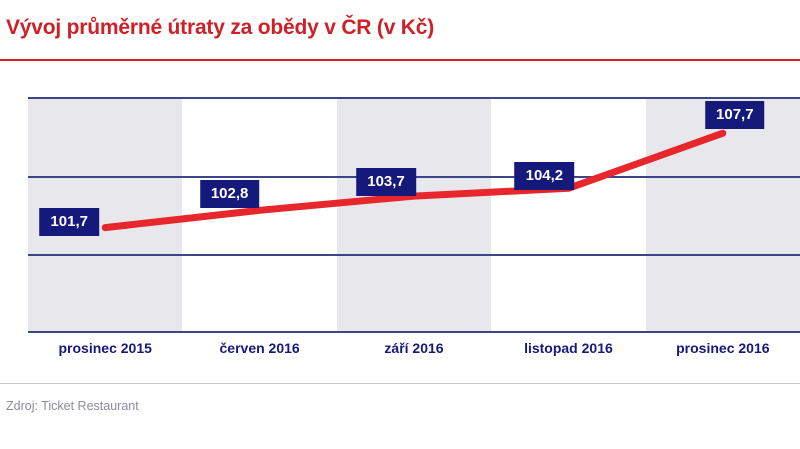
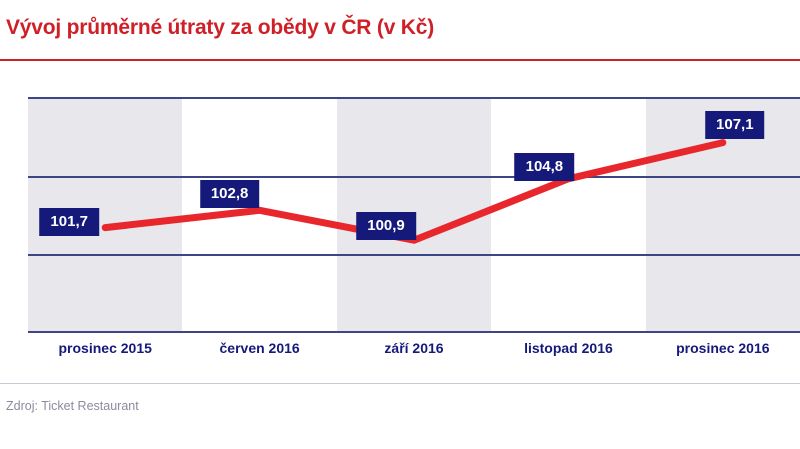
září 2016: 103,7 -> 100,9
listopad 2016: 104,2 -> 104,8
prosinec 2016: 107,7 -> 107,1
